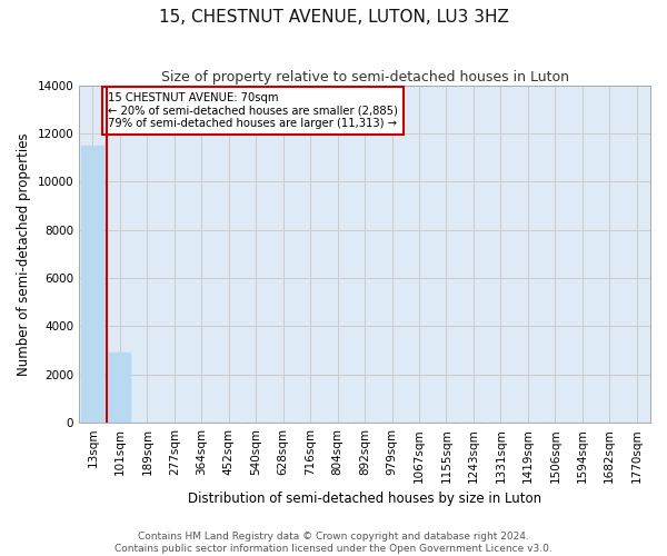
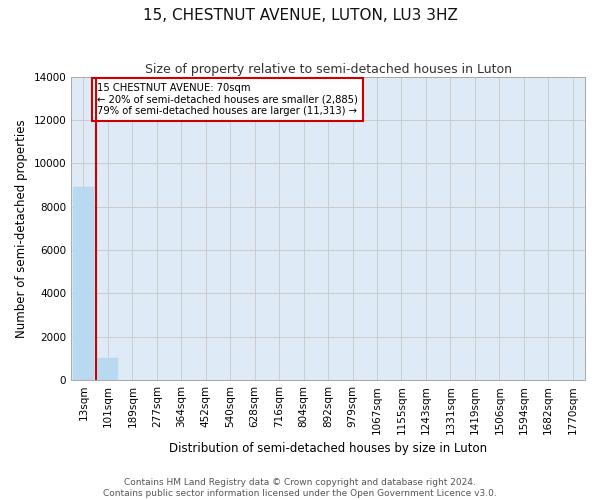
13sqm: 11500 -> 8900
101sqm: 2900 -> 1000
